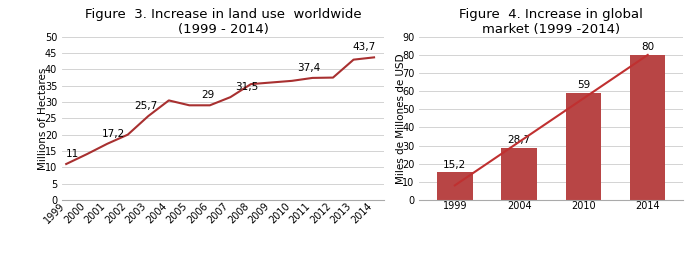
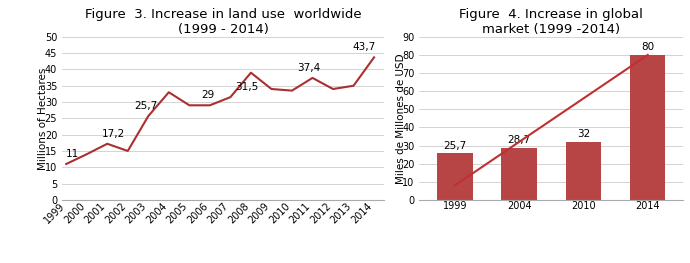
Figure 3. Increase in land use worldwide (1999 - 2014)/2002: 20.0 -> 15.0
Figure 3. Increase in land use worldwide (1999 - 2014)/2004: 30.5 -> 33.0
Figure 3. Increase in land use worldwide (1999 - 2014)/2008: 35.5 -> 39.0
Figure 3. Increase in land use worldwide (1999 - 2014)/2009: 36.0 -> 34.0
Figure 3. Increase in land use worldwide (1999 - 2014)/2010: 36.5 -> 33.5
Figure 3. Increase in land use worldwide (1999 - 2014)/2012: 37.5 -> 34.0
Figure 3. Increase in land use worldwide (1999 - 2014)/2013: 43.0 -> 35.0
Figure 4. Increase in global market (1999 -2014)/1999: 15,2 -> 25,7
Figure 4. Increase in global market (1999 -2014)/2010: 59 -> 32
